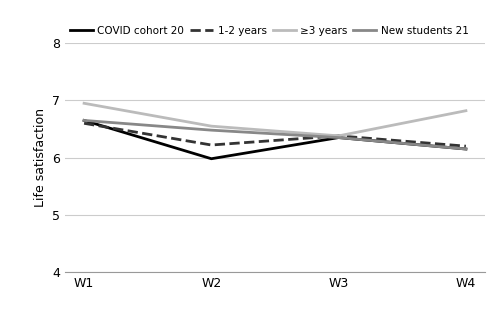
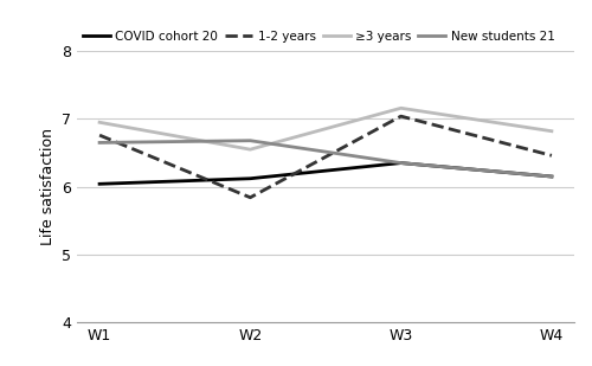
COVID cohort 20/W1: 6.65 -> 6.04
1-2 years/W1: 6.60 -> 6.76
COVID cohort 20/W2: 5.98 -> 6.12
1-2 years/W2: 6.22 -> 5.84
New students 21/W2: 6.48 -> 6.68
1-2 years/W3: 6.38 -> 7.04
≥3 years/W3: 6.38 -> 7.16
1-2 years/W4: 6.20 -> 6.46
